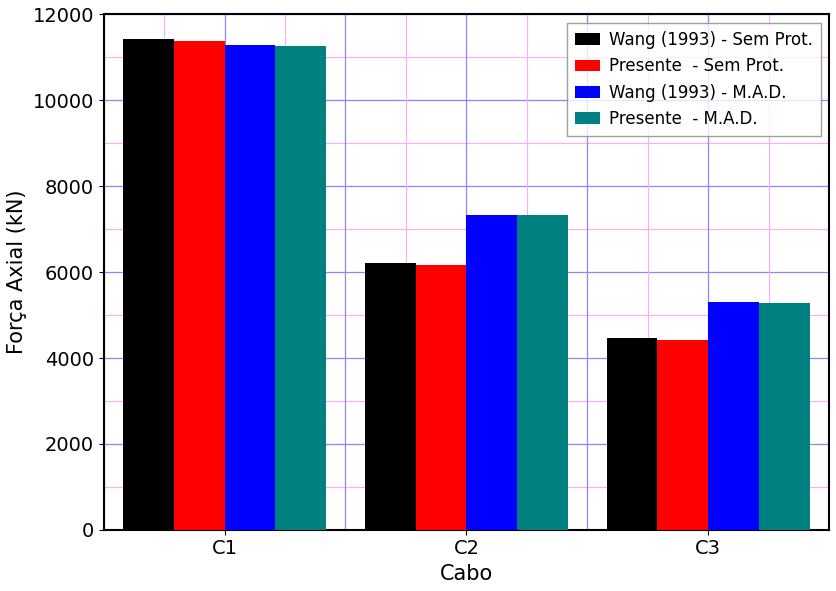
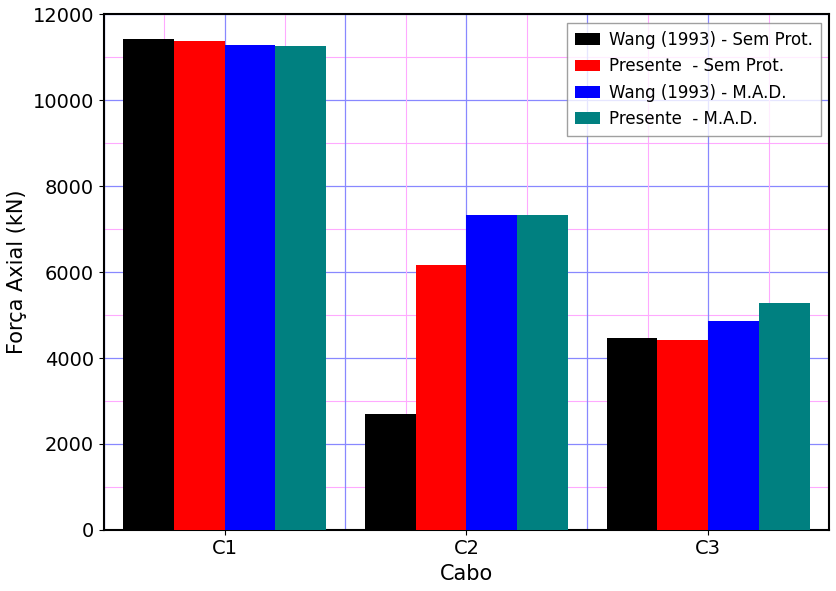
Wang (1993) - Sem Prot./C2: 6220 -> 2700
Wang (1993) - M.A.D./C3: 5310 -> 4850
